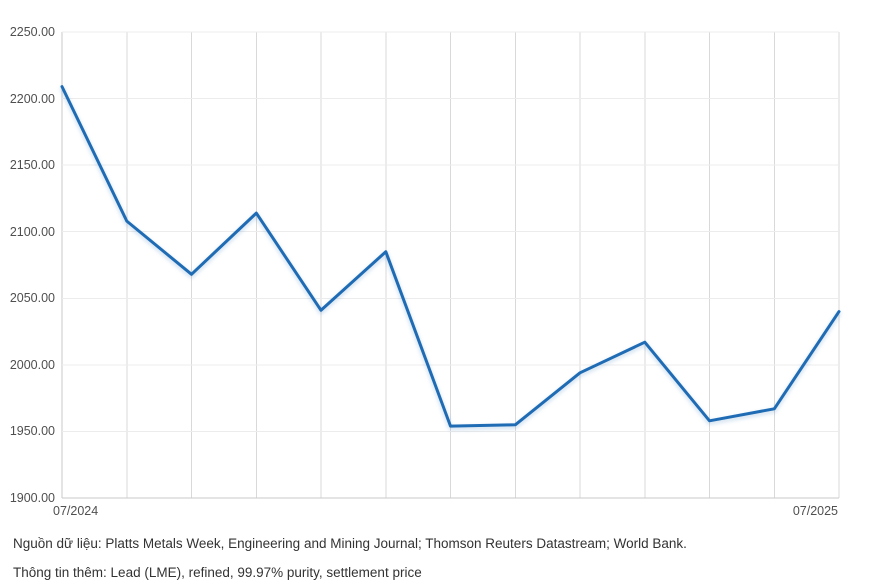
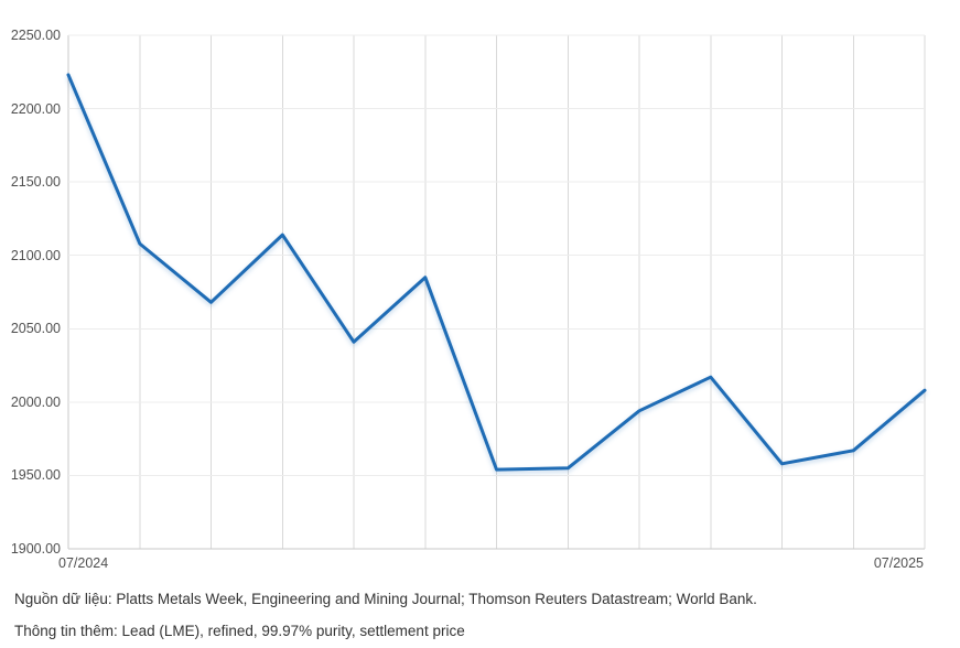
07/2024: 2209 -> 2223
07/2025: 2040 -> 2008
